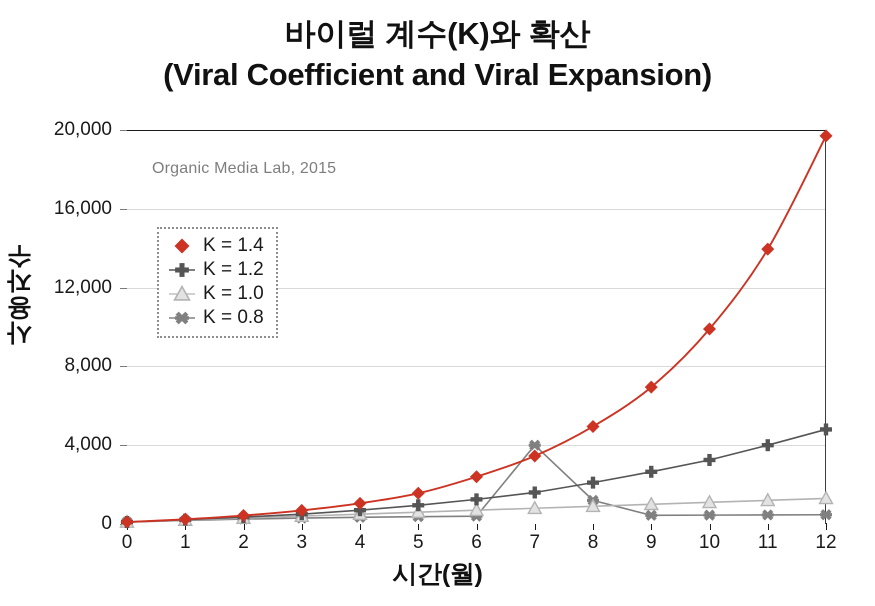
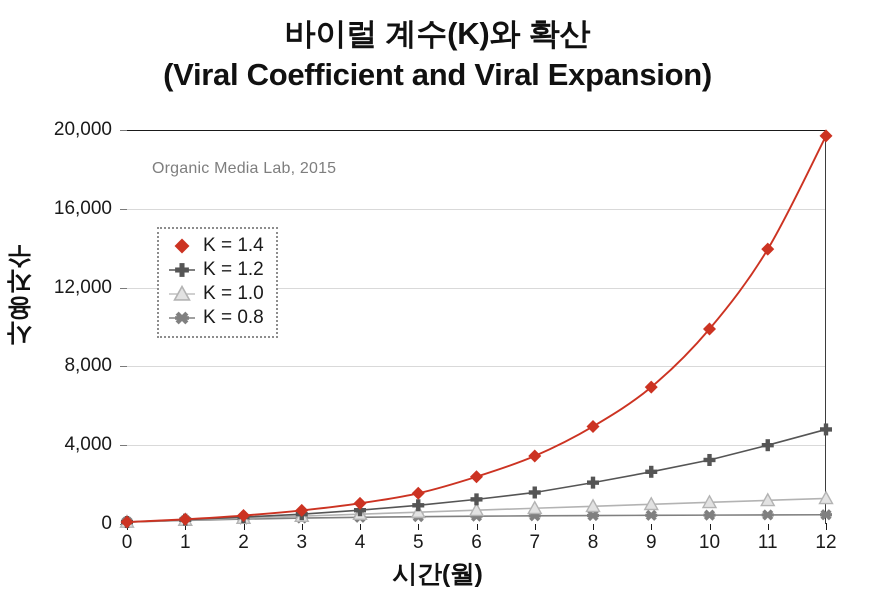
K = 0.8/7: 4000 -> 400
K = 0.8/8: 1200 -> 400
